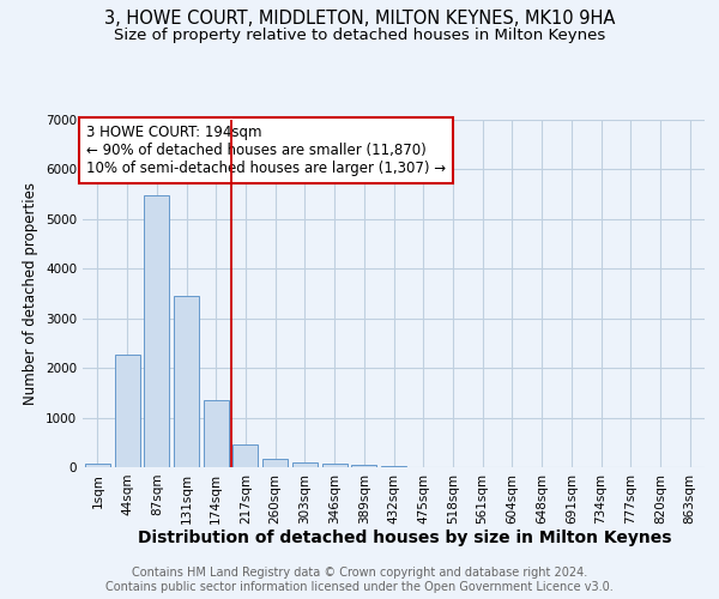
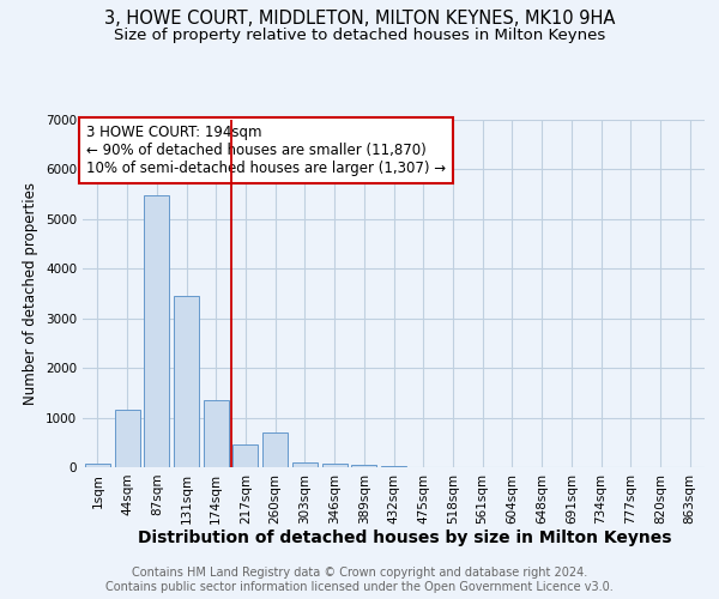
44sqm: 2280 -> 1150
260sqm: 180 -> 700
